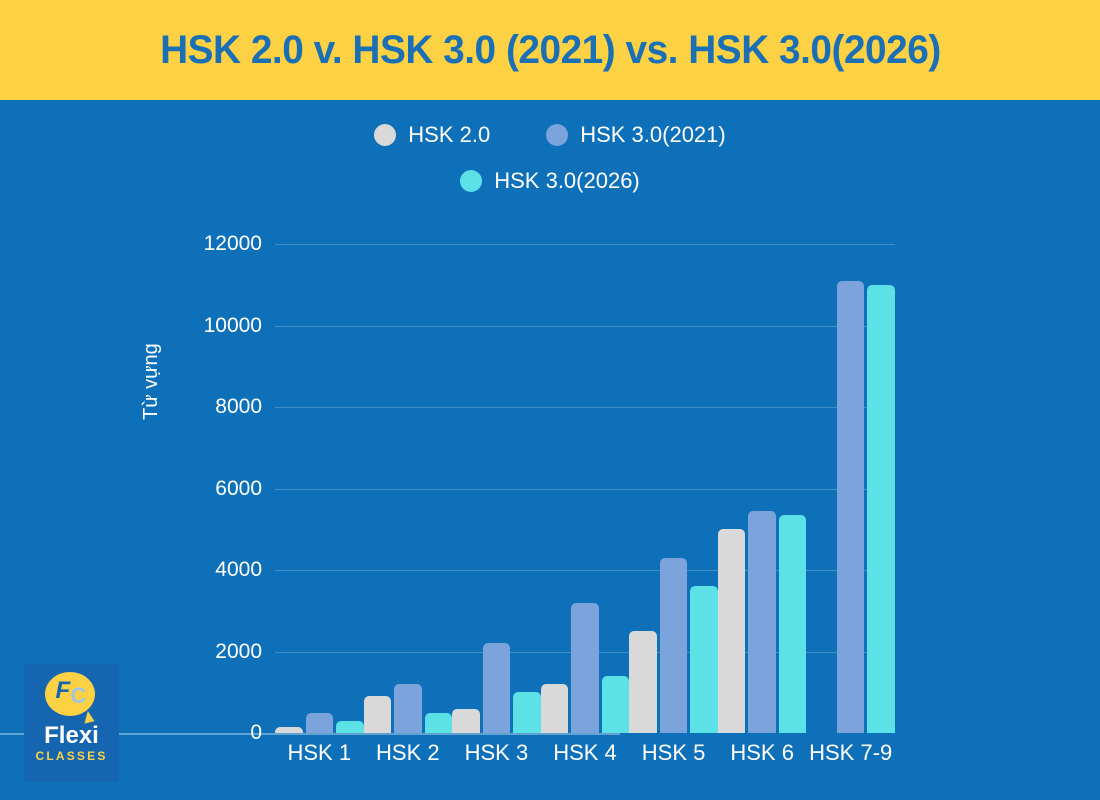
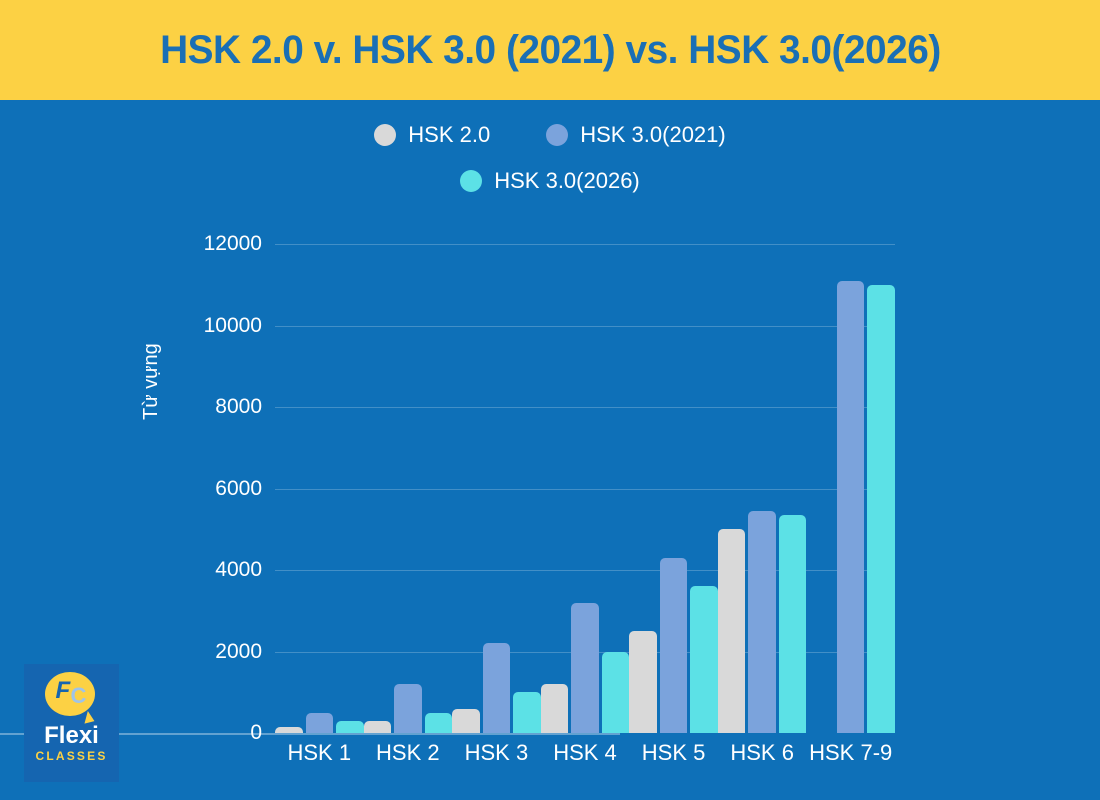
HSK 2.0/HSK 2: 900 -> 300
HSK 3.0(2026)/HSK 4: 1400 -> 2000
